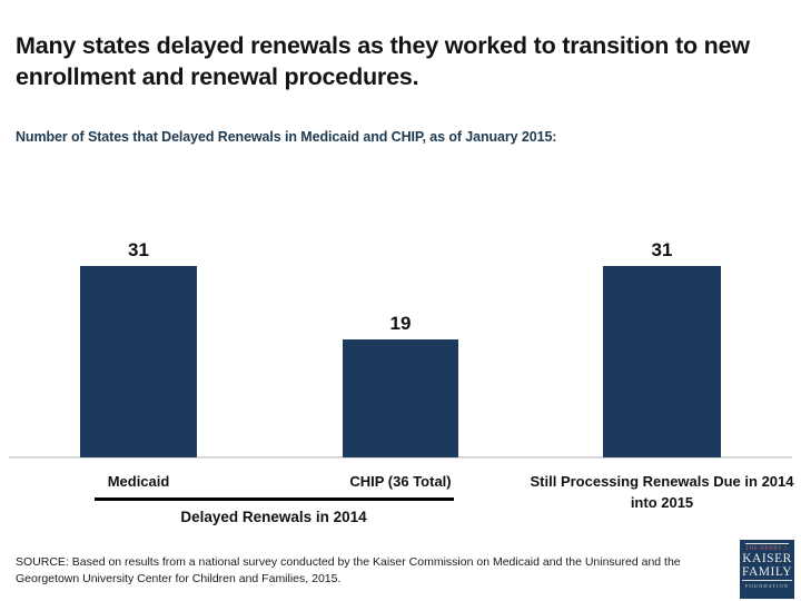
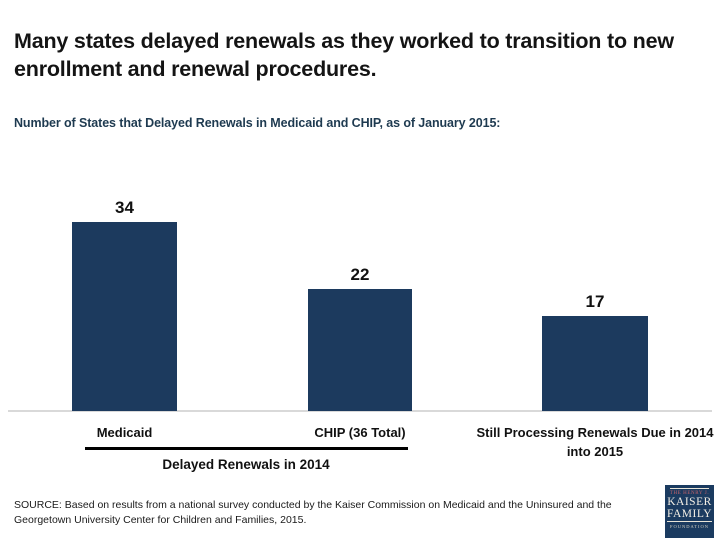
Medicaid: 31 -> 34
CHIP (36 Total): 19 -> 22
Still Processing Renewals Due in 2014 into 2015: 31 -> 17
